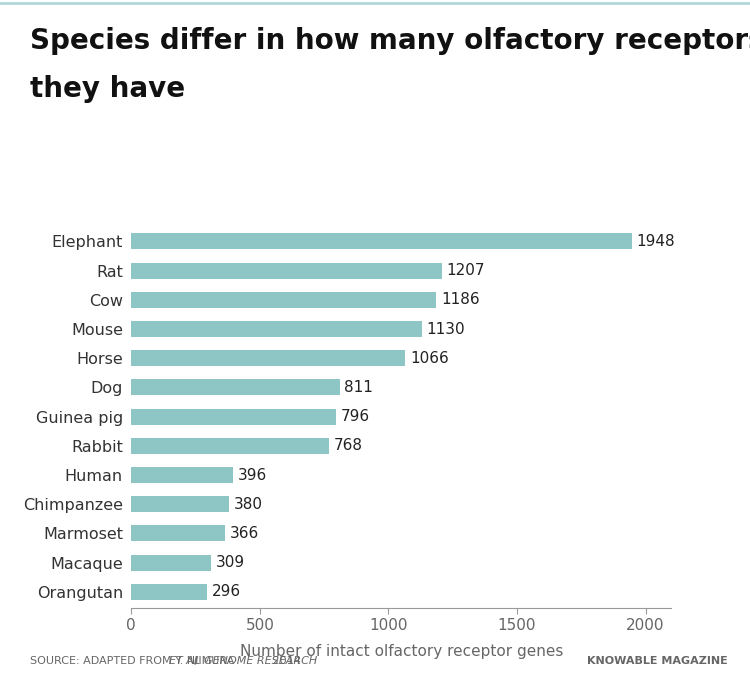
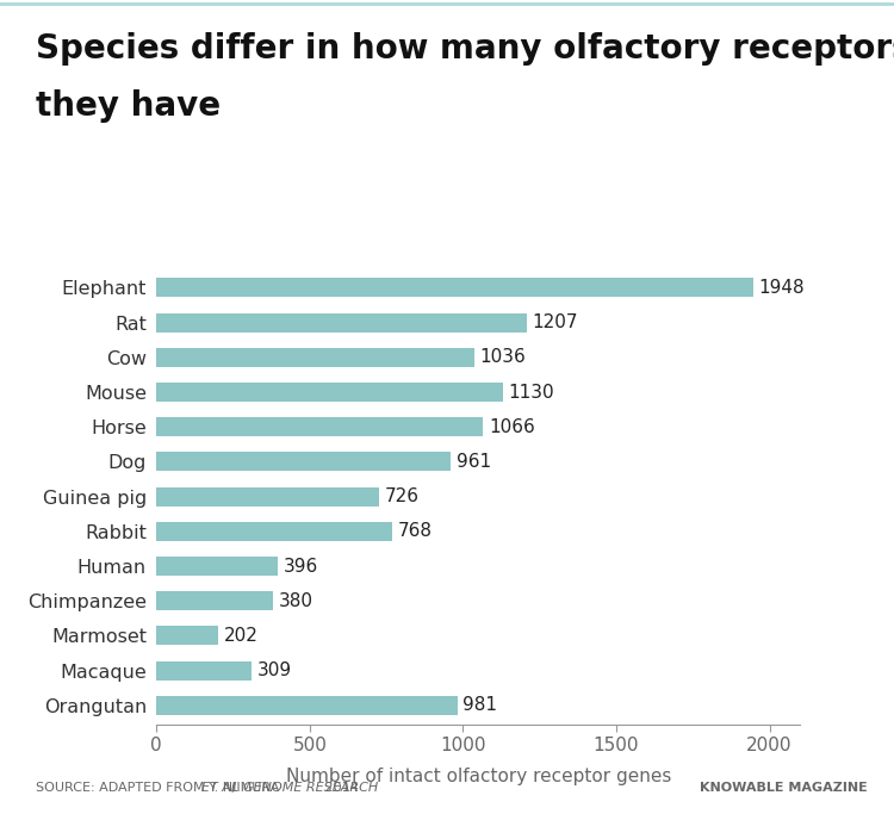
Cow: 1186 -> 1036
Dog: 811 -> 961
Guinea pig: 796 -> 726
Marmoset: 366 -> 202
Orangutan: 296 -> 981
